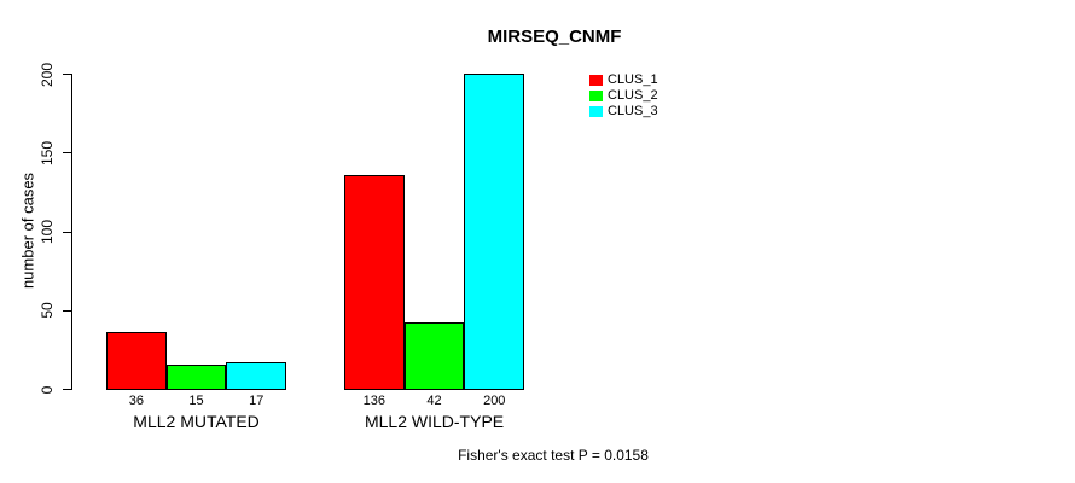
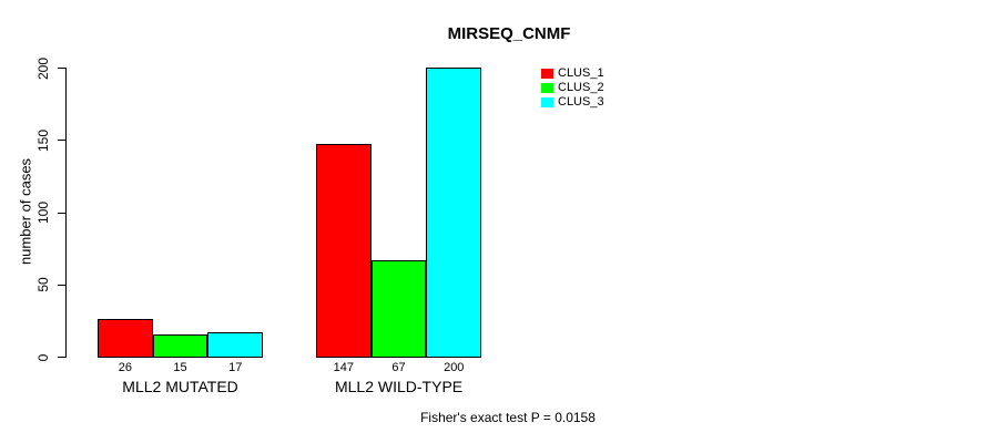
CLUS_1/MLL2 MUTATED: 36 -> 26
CLUS_1/MLL2 WILD-TYPE: 136 -> 147
CLUS_2/MLL2 WILD-TYPE: 42 -> 67
